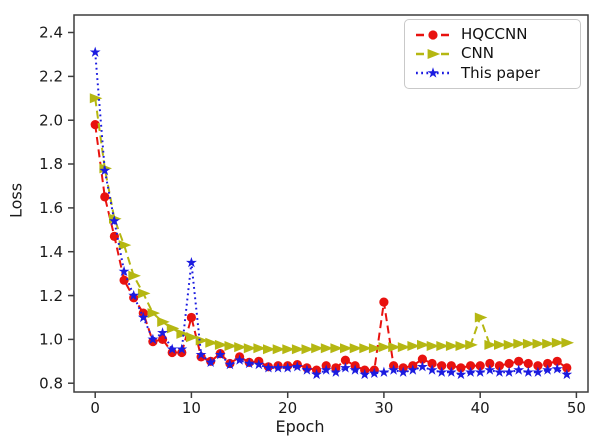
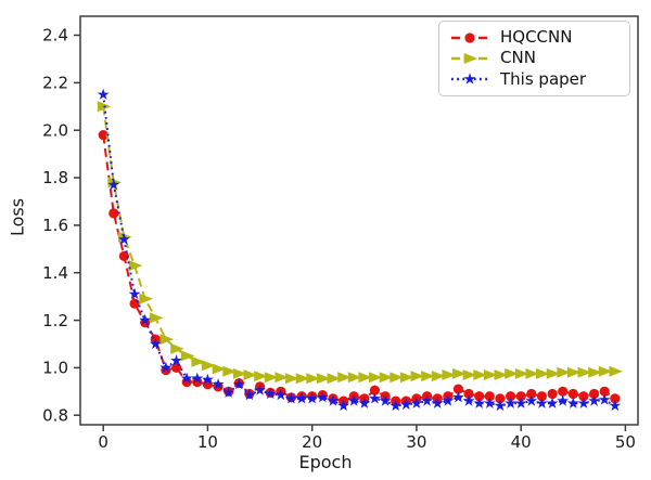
This paper/0: 2.31 -> 2.15
HQCCNN/10: 1.10 -> 0.93
This paper/10: 1.35 -> 0.95
HQCCNN/30: 1.17 -> 0.87
CNN/40: 1.10 -> 0.97
